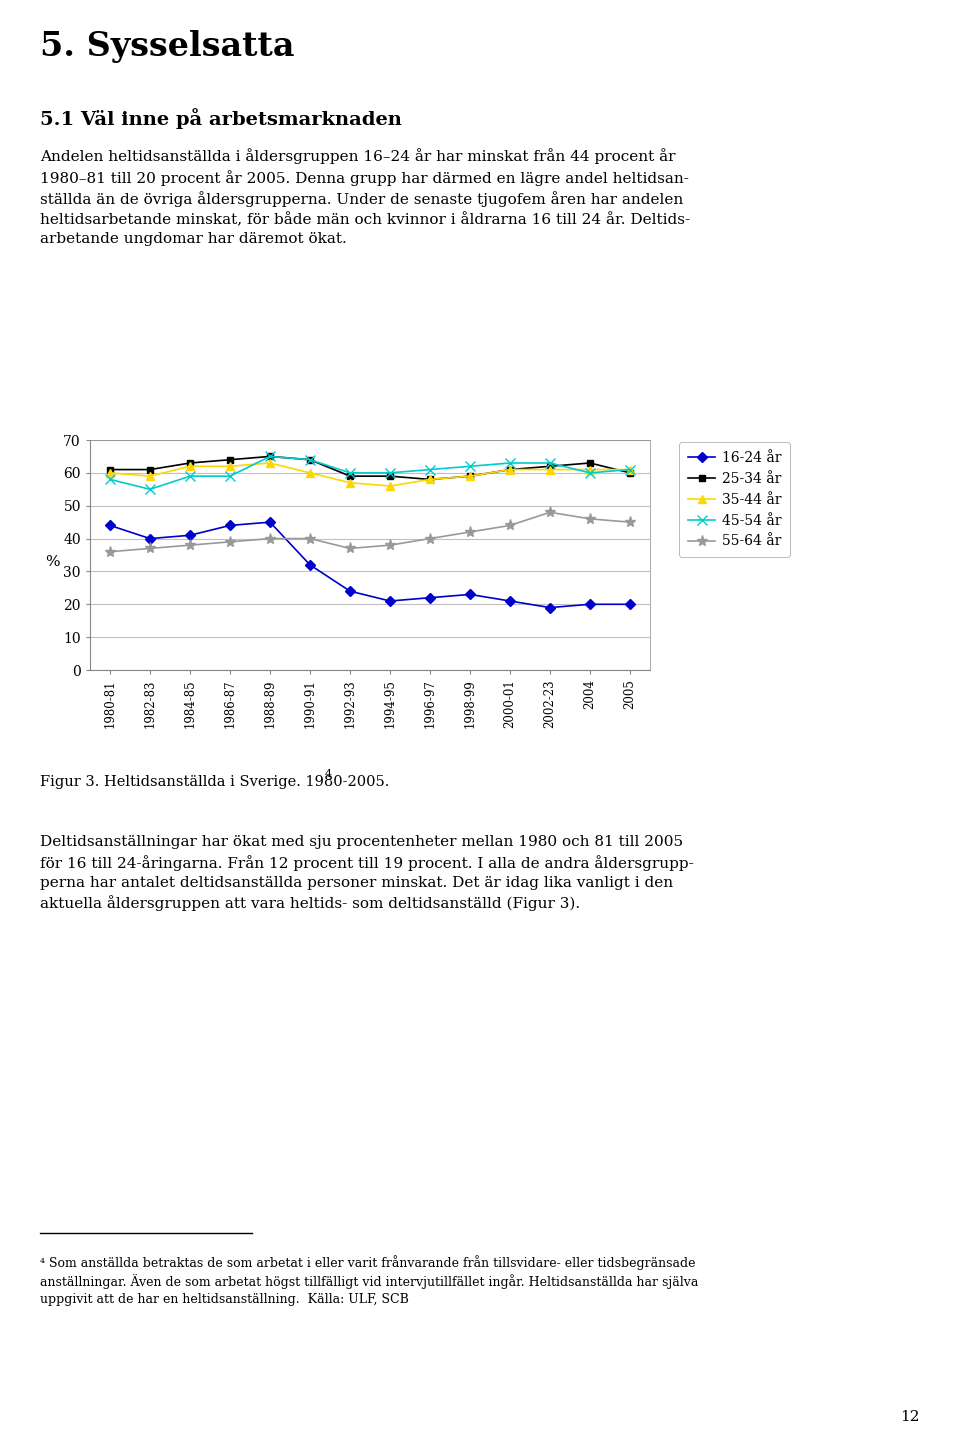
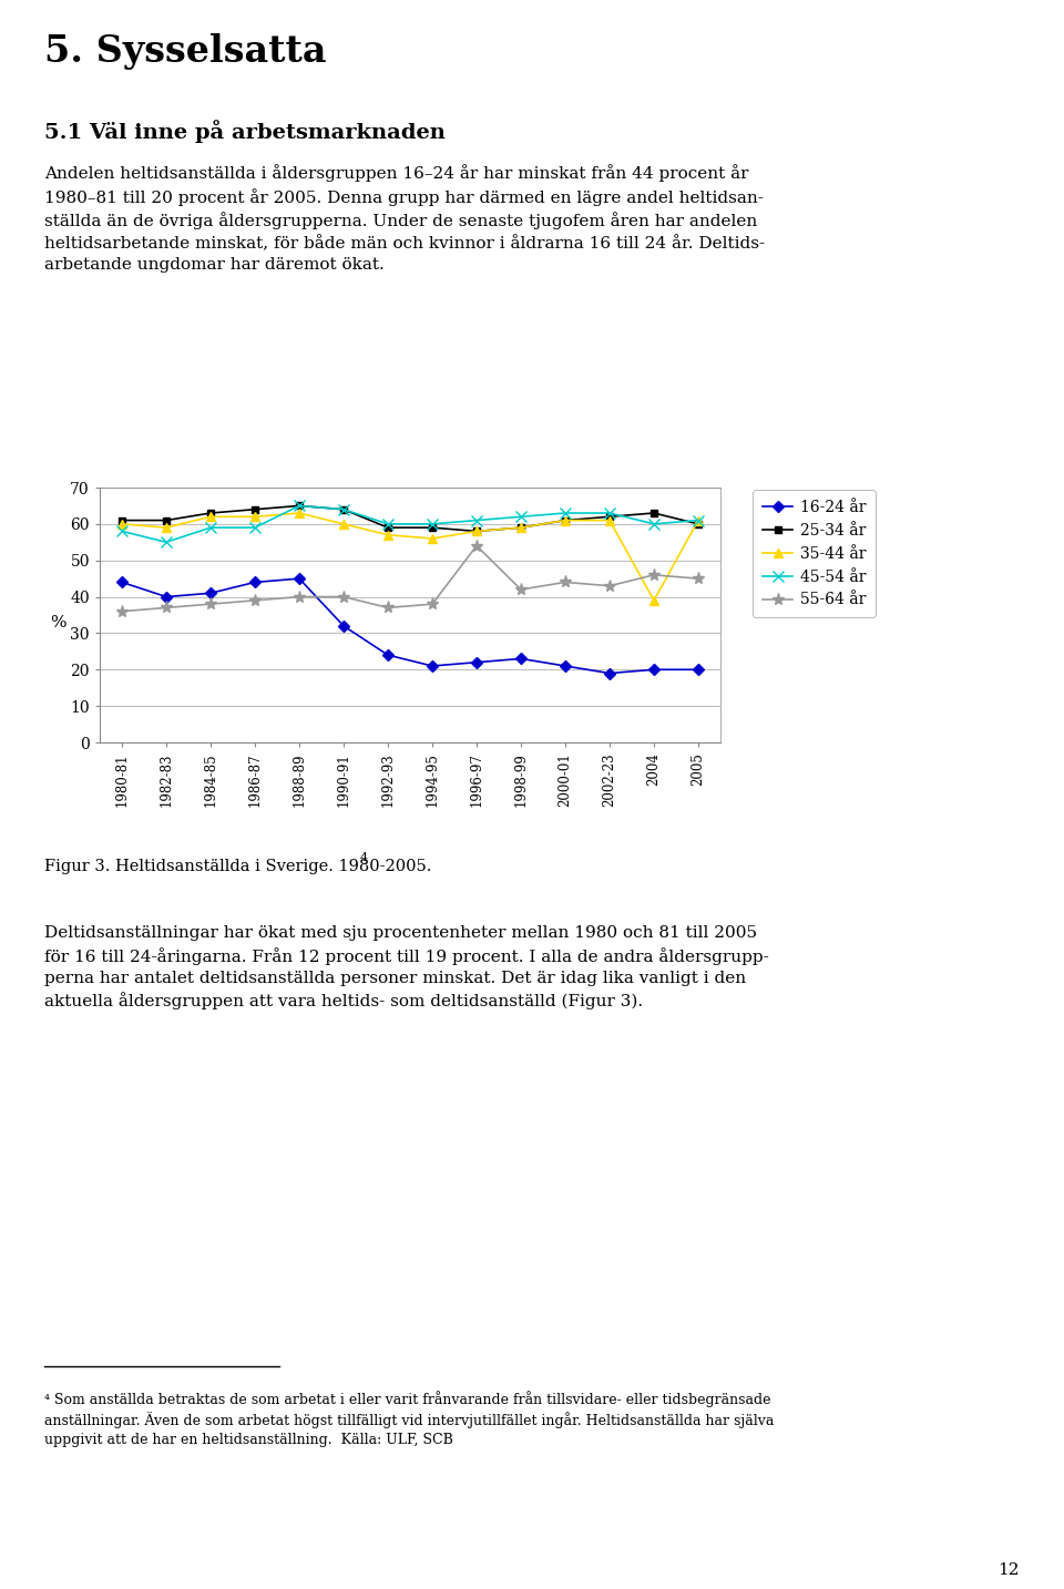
55-64 år/1996-97: 40 -> 54
55-64 år/2002-23: 48 -> 43
35-44 år/2004: 61 -> 39
